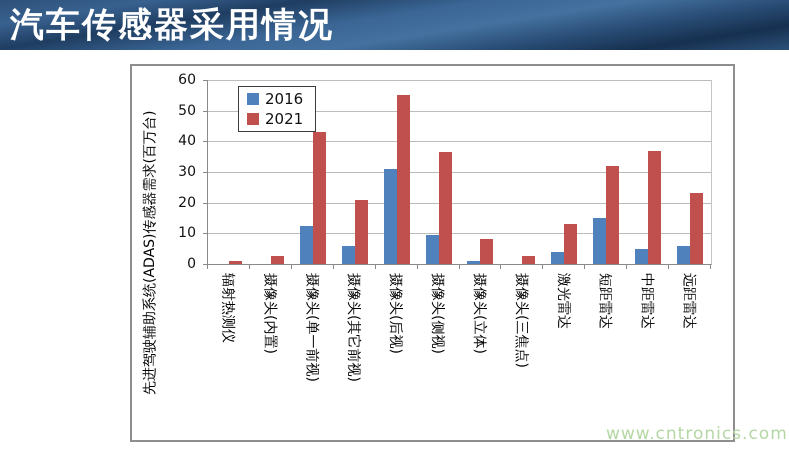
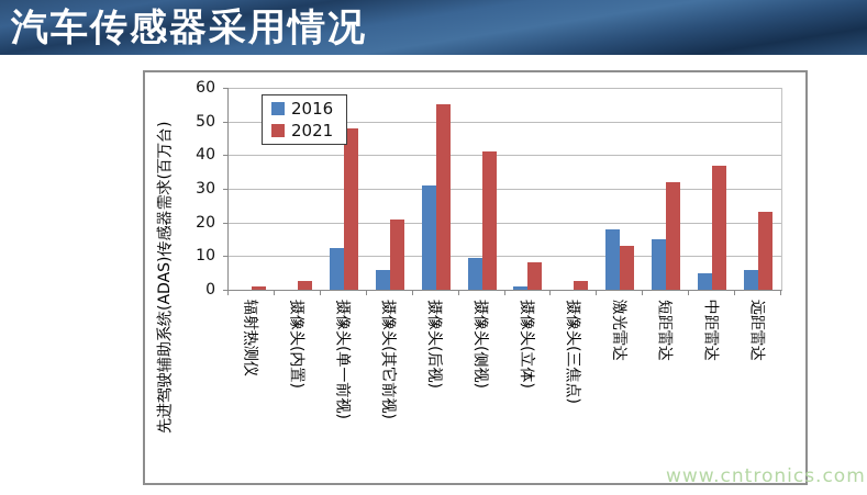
2021/摄像头(单一前视): 43 -> 48
2021/摄像头(侧视): 36 -> 41
2016/激光雷达: 4 -> 18
